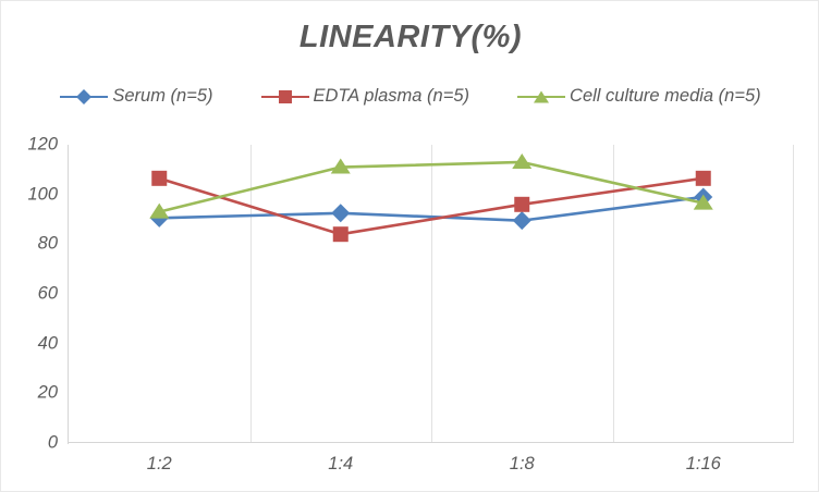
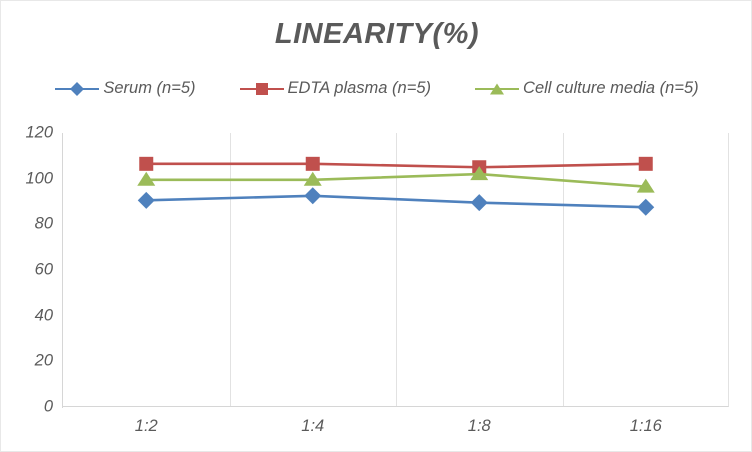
Cell culture media (n=5)/1:2: 93 -> 100
EDTA plasma (n=5)/1:4: 84 -> 106
Cell culture media (n=5)/1:4: 111 -> 100
EDTA plasma (n=5)/1:8: 96 -> 105
Cell culture media (n=5)/1:8: 113 -> 102
Serum (n=5)/1:16: 99 -> 88
